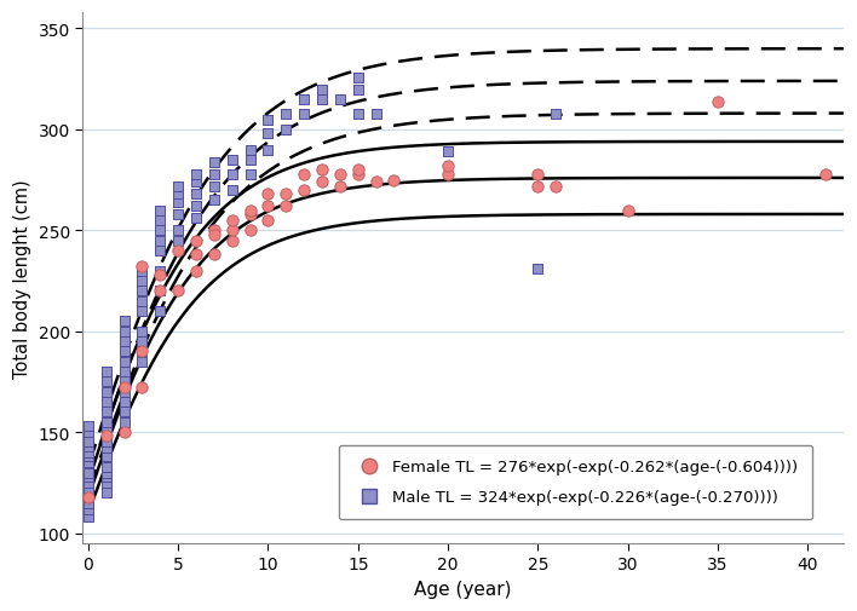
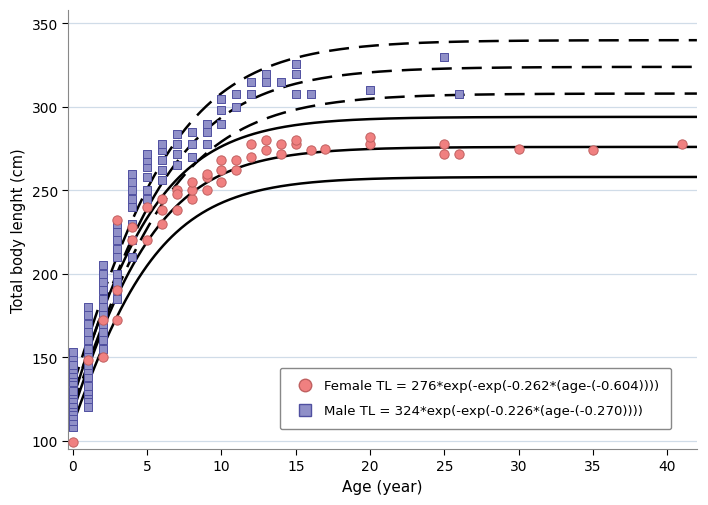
Female TL = 276*exp(-exp(-0.262*(age-(-0.604))))/0: 118 -> 99
Male TL = 324*exp(-exp(-0.226*(age-(-0.270))))/20: 289 -> 310
Male TL = 324*exp(-exp(-0.226*(age-(-0.270))))/25: 231 -> 330
Female TL = 276*exp(-exp(-0.262*(age-(-0.604))))/30: 260 -> 275
Female TL = 276*exp(-exp(-0.262*(age-(-0.604))))/35: 314 -> 274
